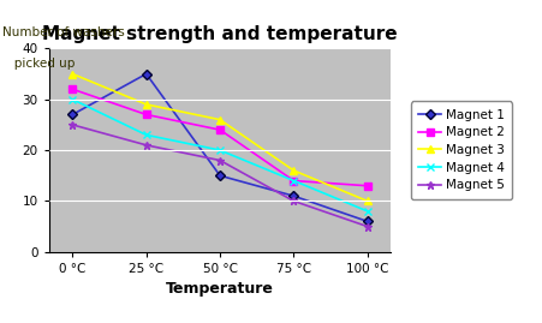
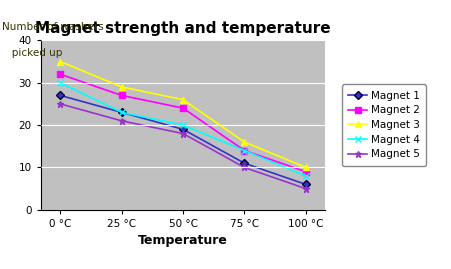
Magnet 1/25 °C: 35 -> 23
Magnet 1/50 °C: 15 -> 19
Magnet 2/100 °C: 13 -> 9
